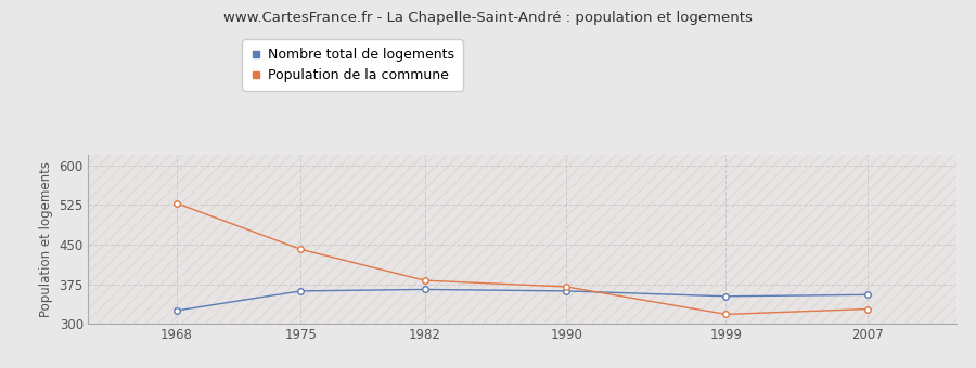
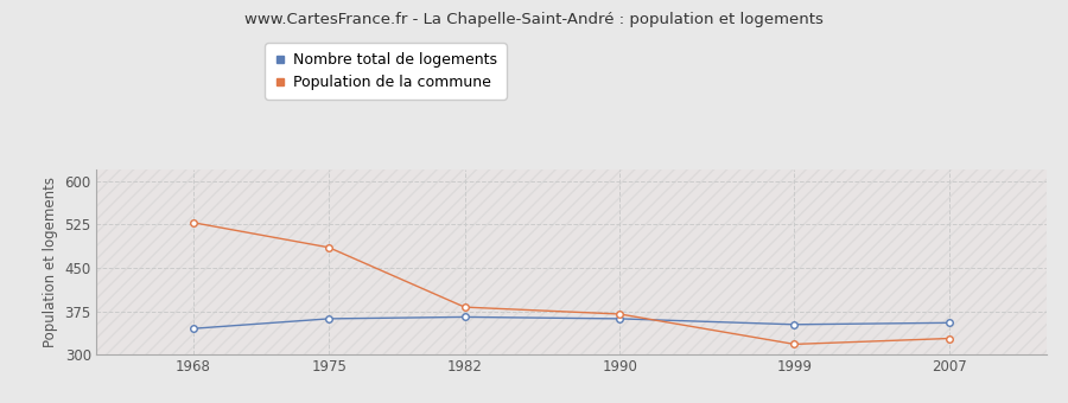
Nombre total de logements/1968: 325 -> 345
Population de la commune/1975: 441 -> 485
